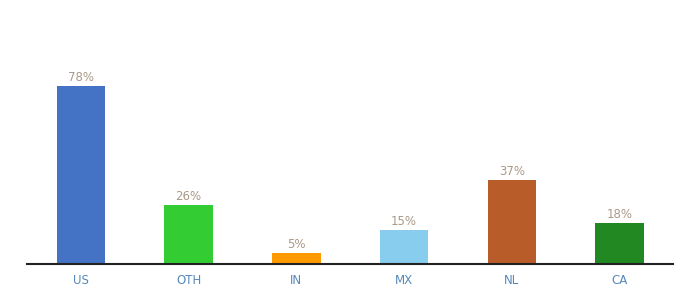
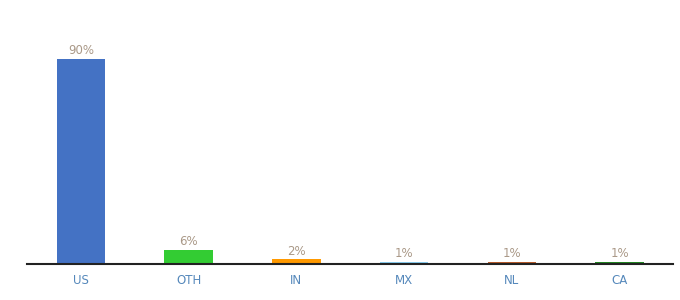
US: 78% -> 90%
OTH: 26% -> 6%
IN: 5% -> 2%
MX: 15% -> 1%
NL: 37% -> 1%
CA: 18% -> 1%
